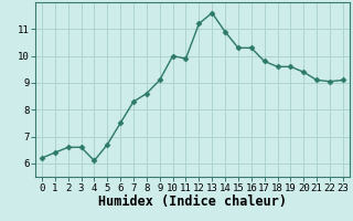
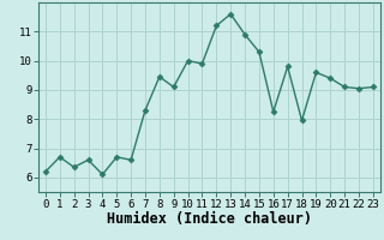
1: 6.40 -> 6.70
2: 6.60 -> 6.35
6: 7.50 -> 6.60
8: 8.60 -> 9.45
16: 10.30 -> 8.25
18: 9.60 -> 7.95
